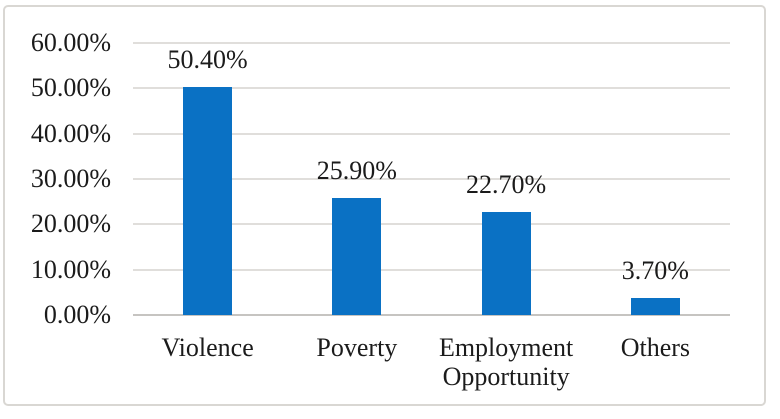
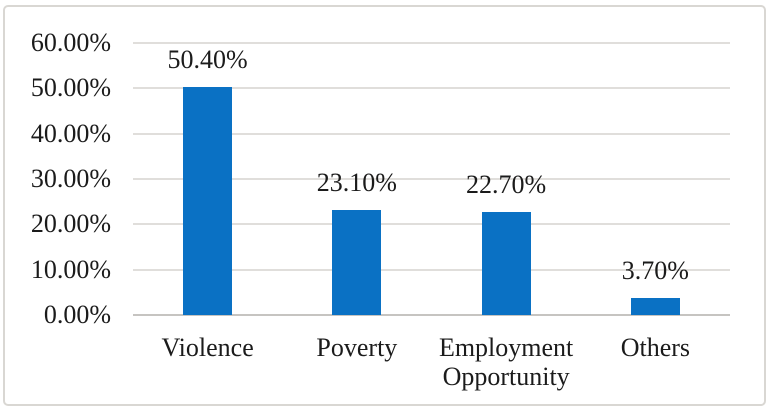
Poverty: 25.90% -> 23.10%
